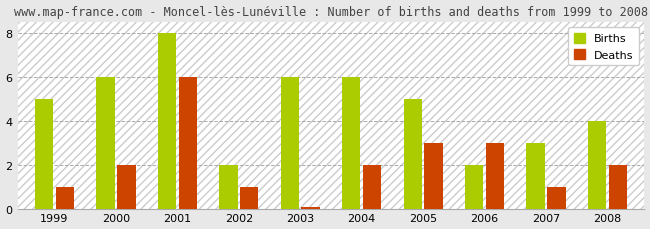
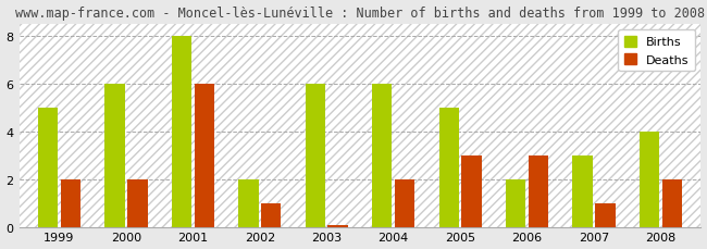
Deaths/1999: 1.00 -> 2.00
